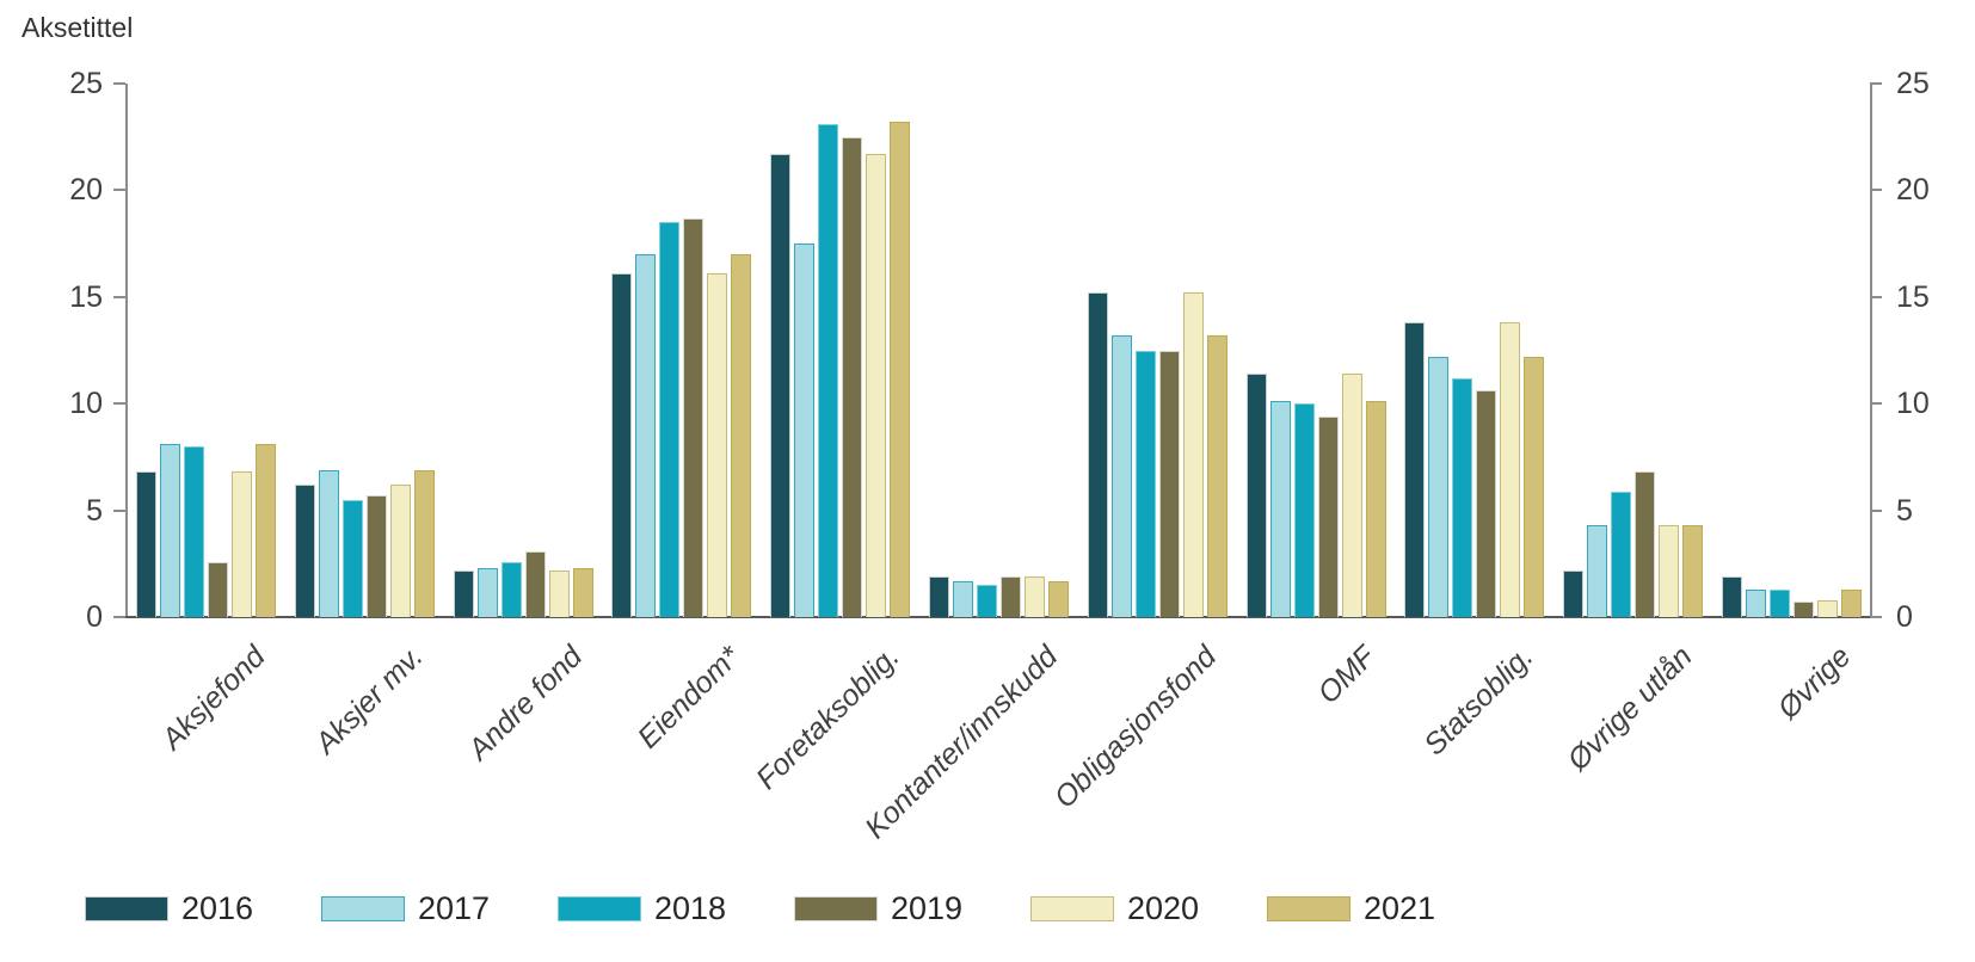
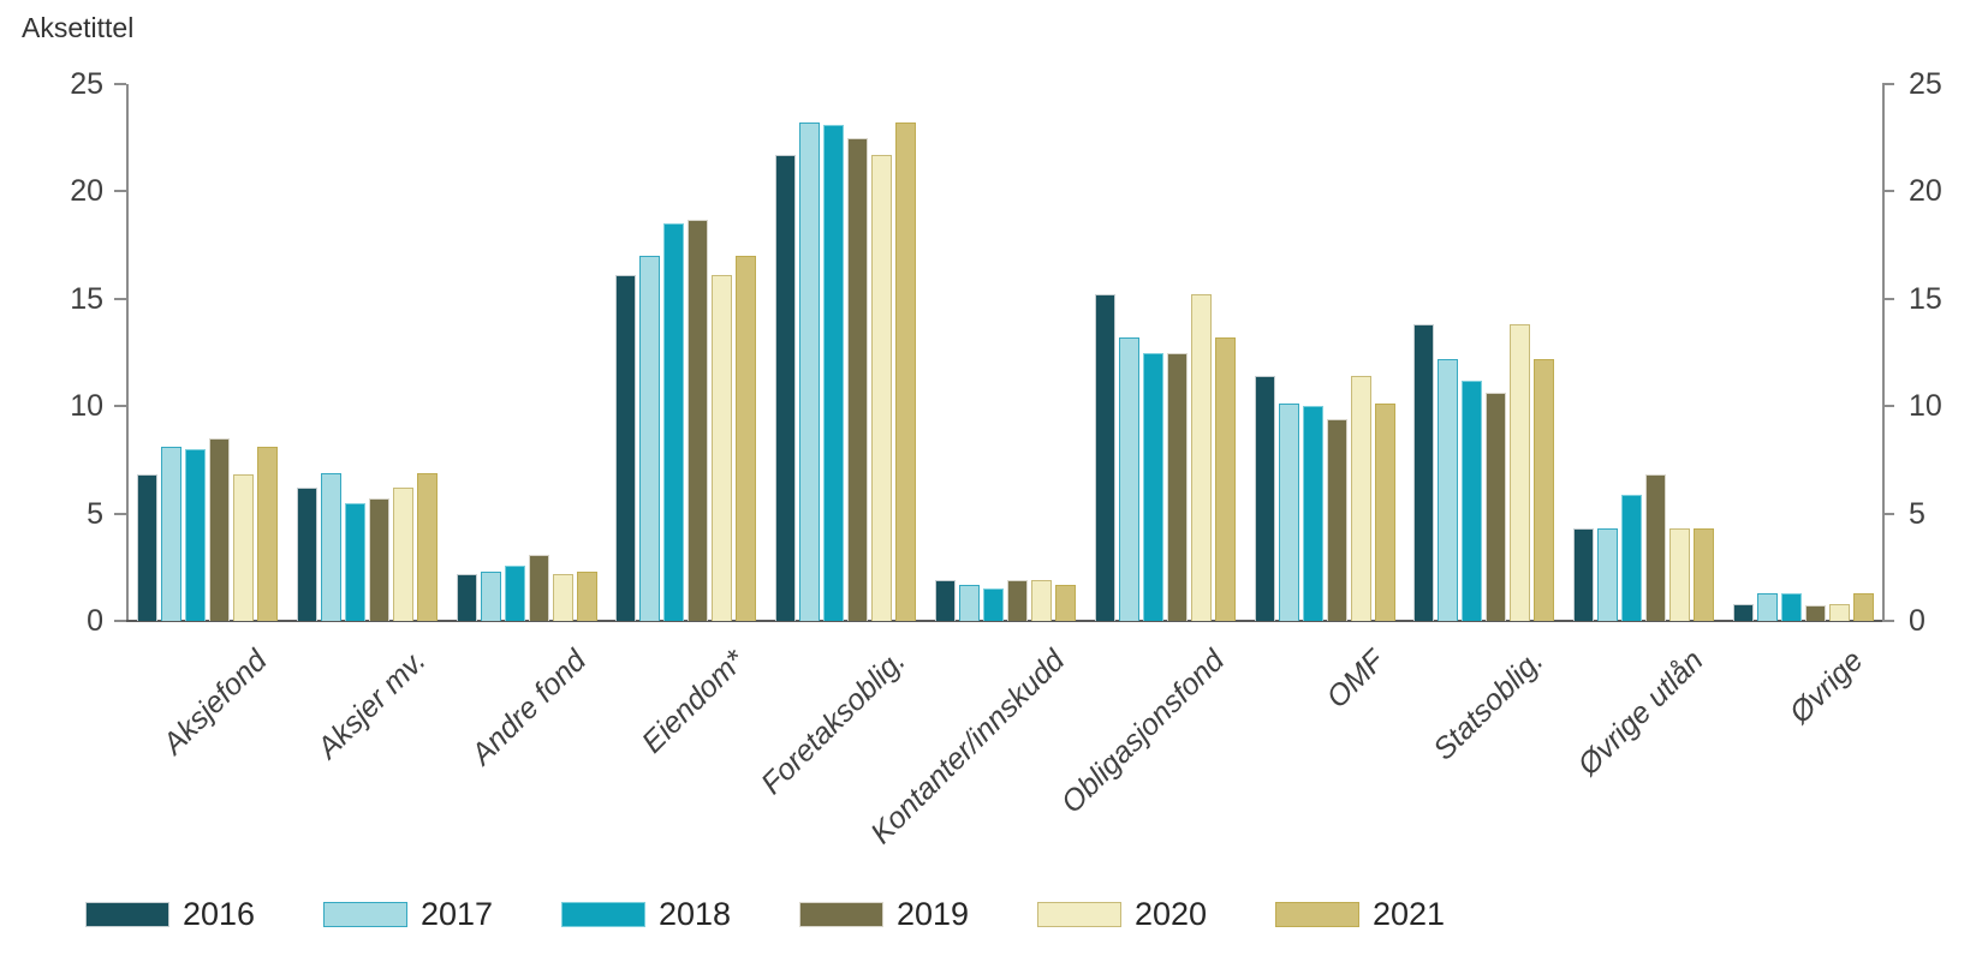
2019/Aksjefond: 2.6 -> 8.5
2017/Foretaksoblig.: 17.5 -> 23.2
2016/Øvrige utlån: 2.2 -> 4.3
2016/Øvrige: 1.9 -> 0.8
